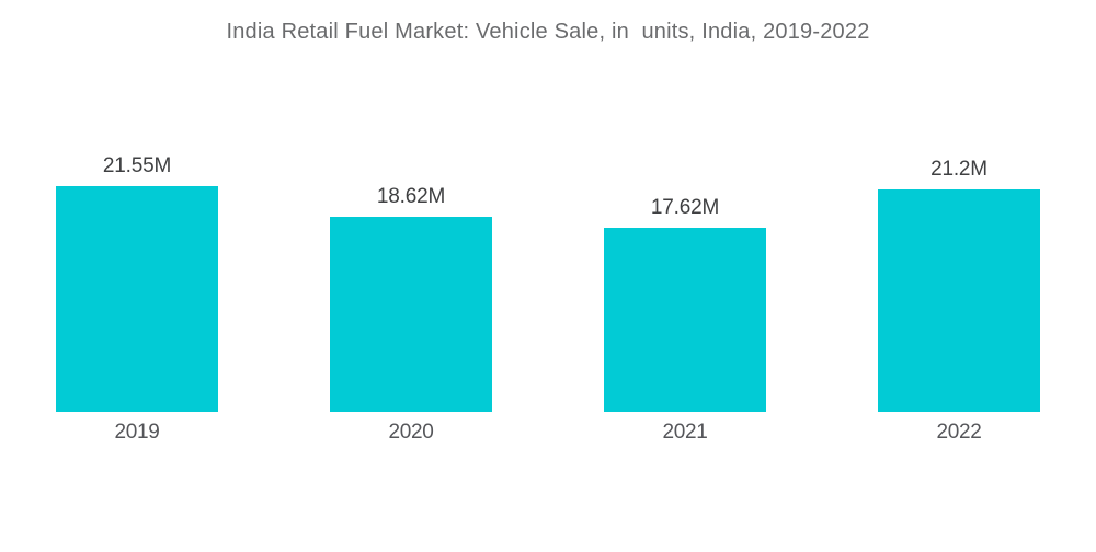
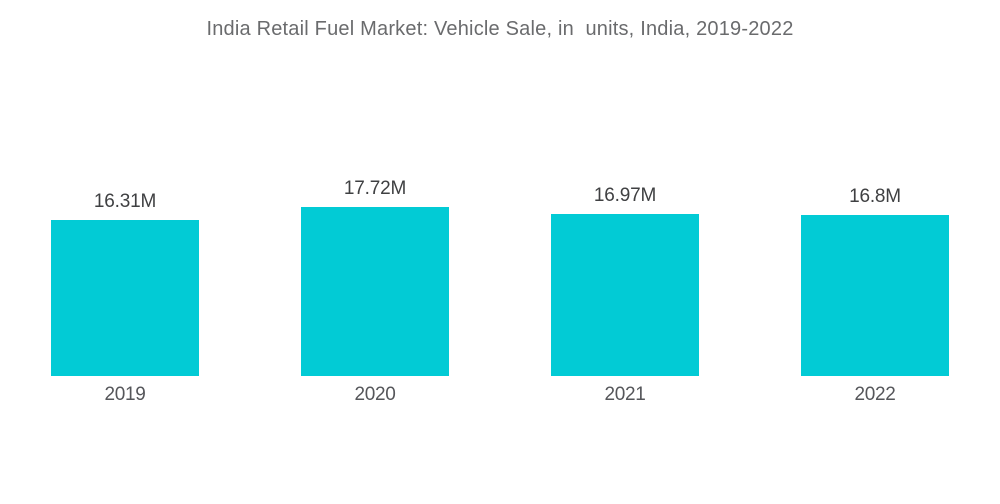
2019: 21.55M -> 16.31M
2020: 18.62M -> 17.72M
2021: 17.62M -> 16.97M
2022: 21.2M -> 16.8M
